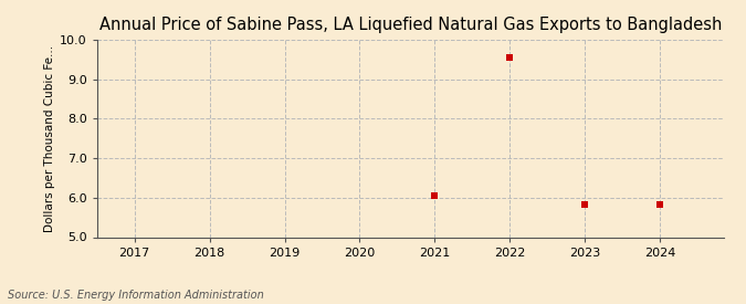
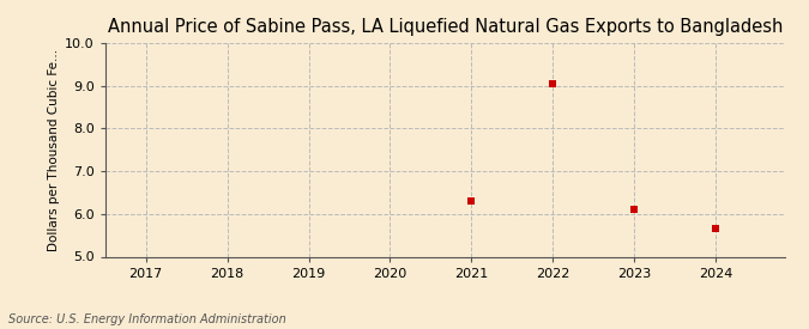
2021: 6.05 -> 6.30
2022: 9.54 -> 9.05
2023: 5.83 -> 6.10
2024: 5.83 -> 5.65
